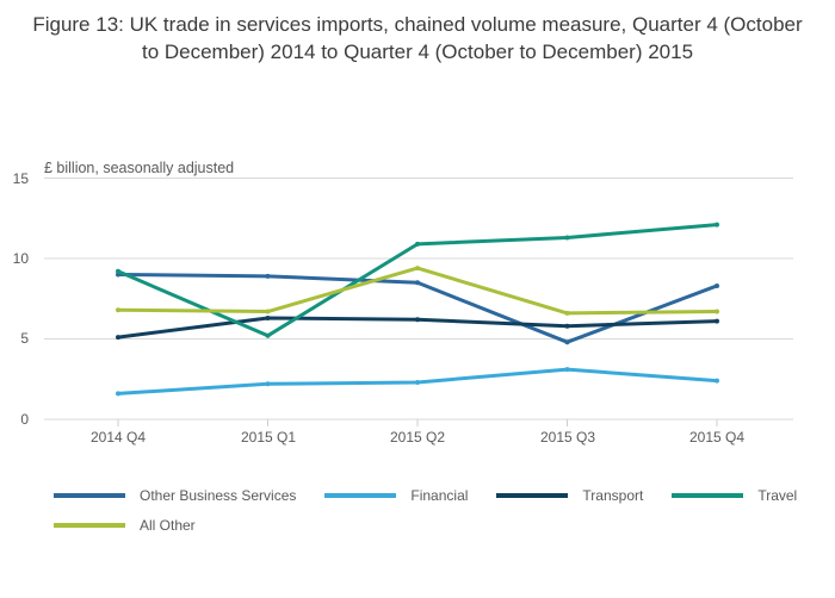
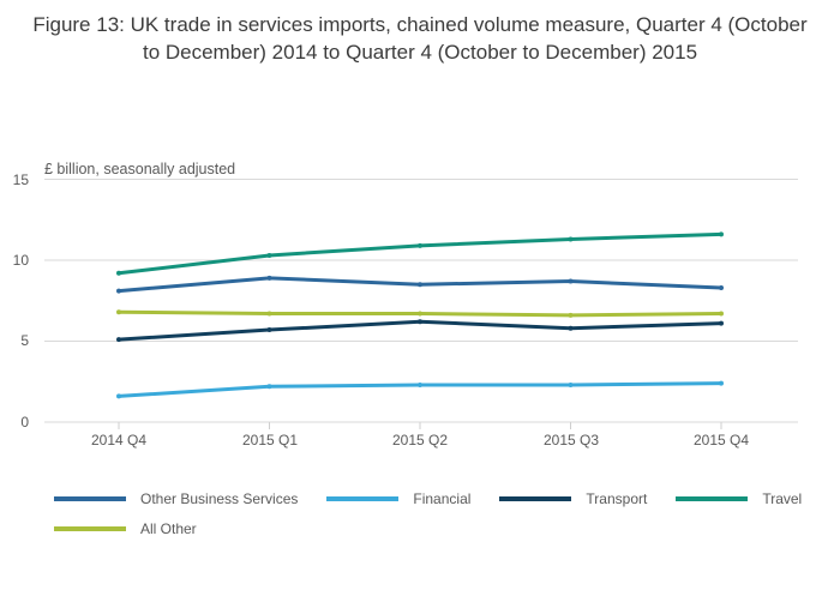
Other Business Services/2014 Q4: 9.0 -> 8.1
Transport/2015 Q1: 6.3 -> 5.7
Travel/2015 Q1: 5.2 -> 10.3
All Other/2015 Q2: 9.4 -> 6.7
Other Business Services/2015 Q3: 4.8 -> 8.7
Financial/2015 Q3: 3.1 -> 2.3
Travel/2015 Q4: 12.1 -> 11.6
